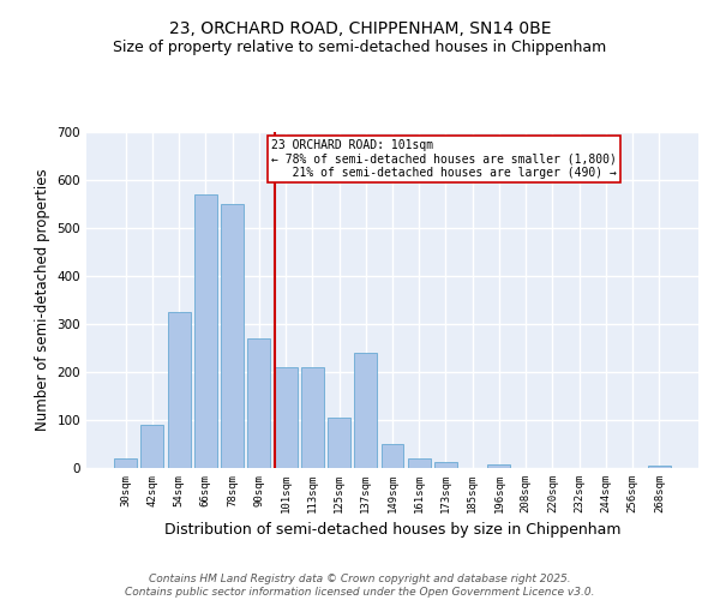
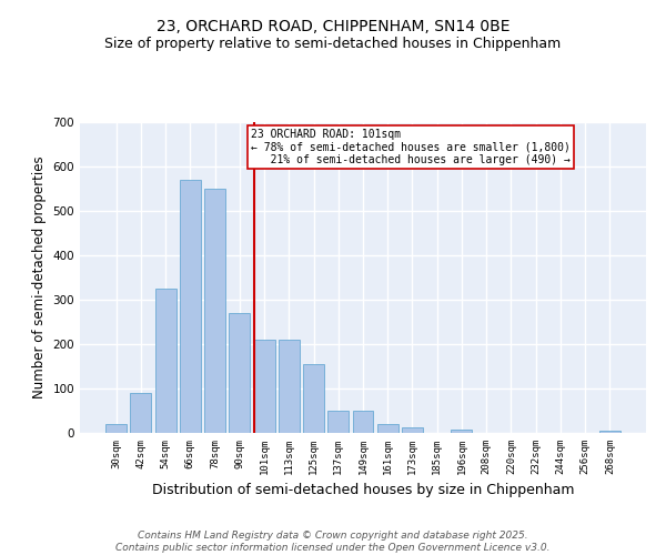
125sqm: 105 -> 155
137sqm: 240 -> 50
